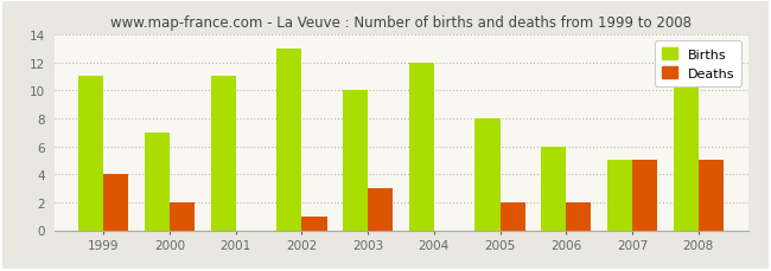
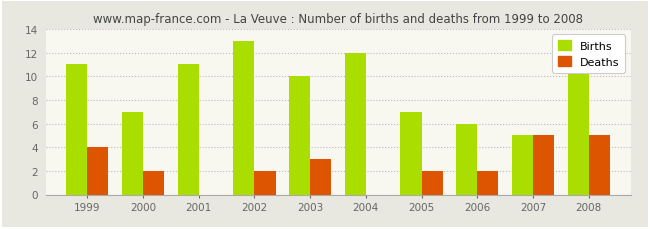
Deaths/2002: 1 -> 2
Births/2005: 8 -> 7
